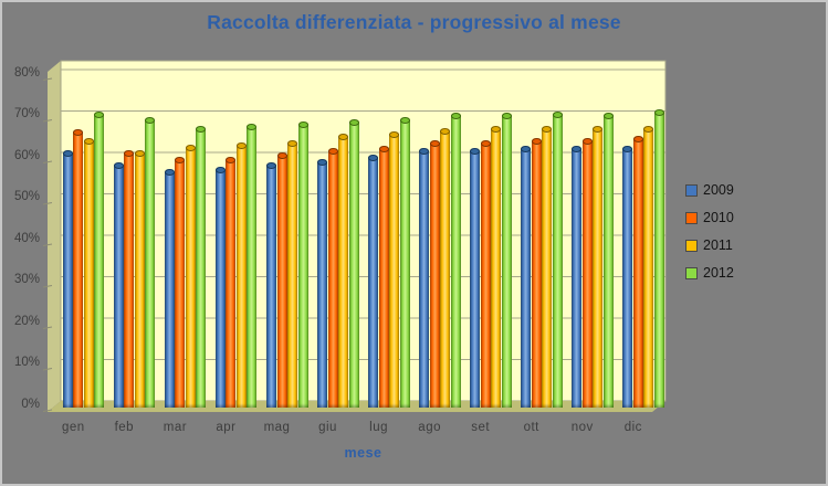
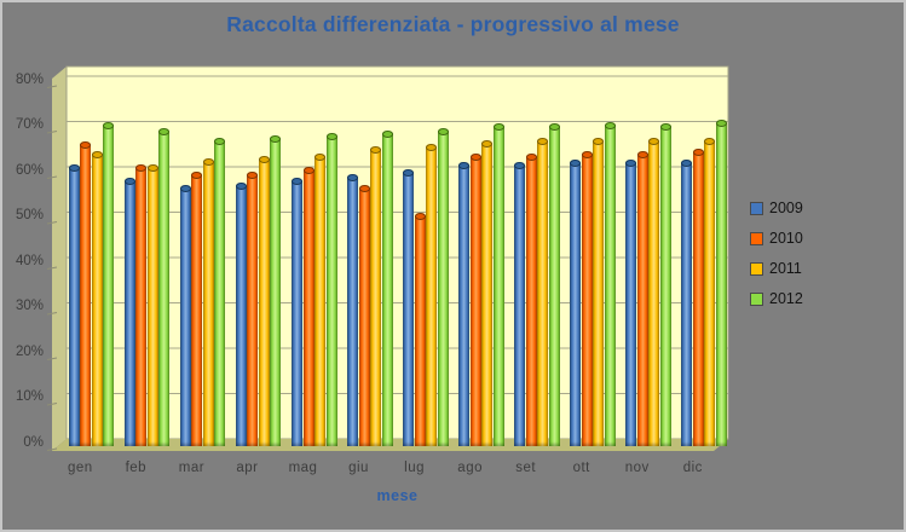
2010/giu: 61% -> 56%
2010/lug: 62% -> 50%
